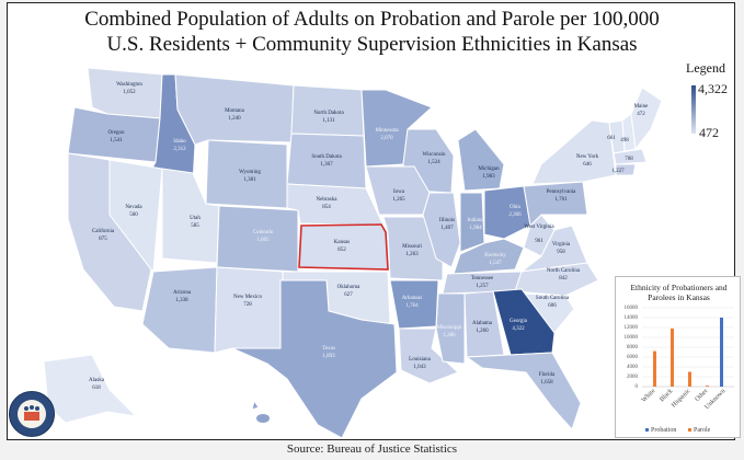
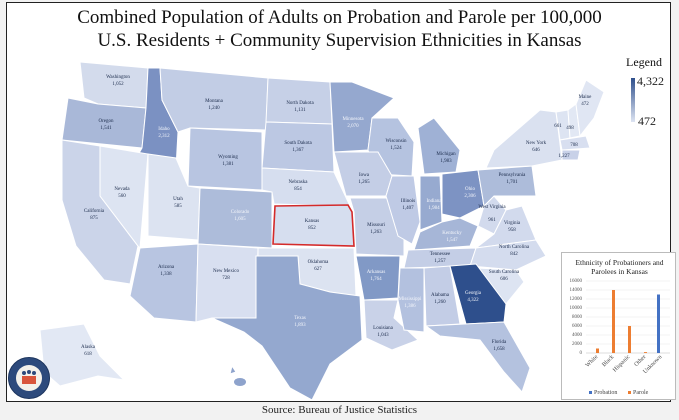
Parole/White: 7000 -> 1000
Parole/Black: 12000 -> 14000
Parole/Hispanic: 3000 -> 6000
Probation/Unknown: 14000 -> 13000
